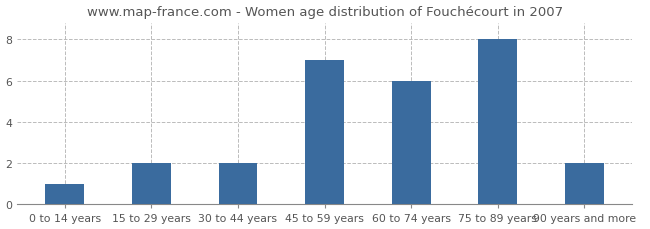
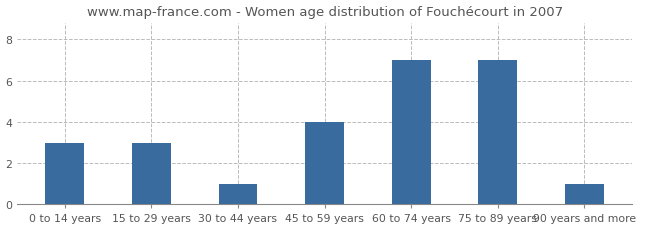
0 to 14 years: 1 -> 3
15 to 29 years: 2 -> 3
30 to 44 years: 2 -> 1
45 to 59 years: 7 -> 4
60 to 74 years: 6 -> 7
75 to 89 years: 8 -> 7
90 years and more: 2 -> 1
